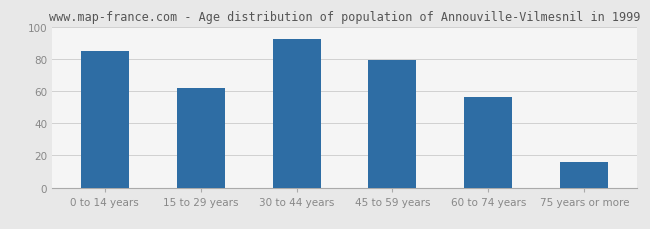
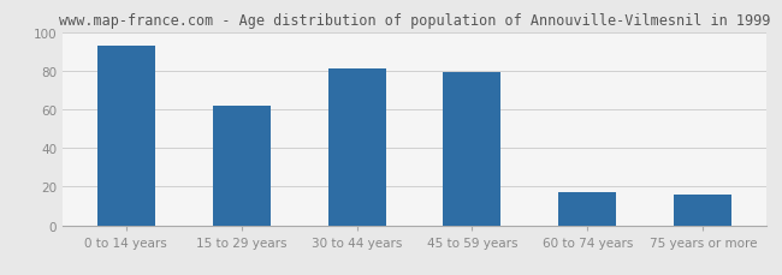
0 to 14 years: 85 -> 93
30 to 44 years: 92 -> 81
60 to 74 years: 56 -> 17
